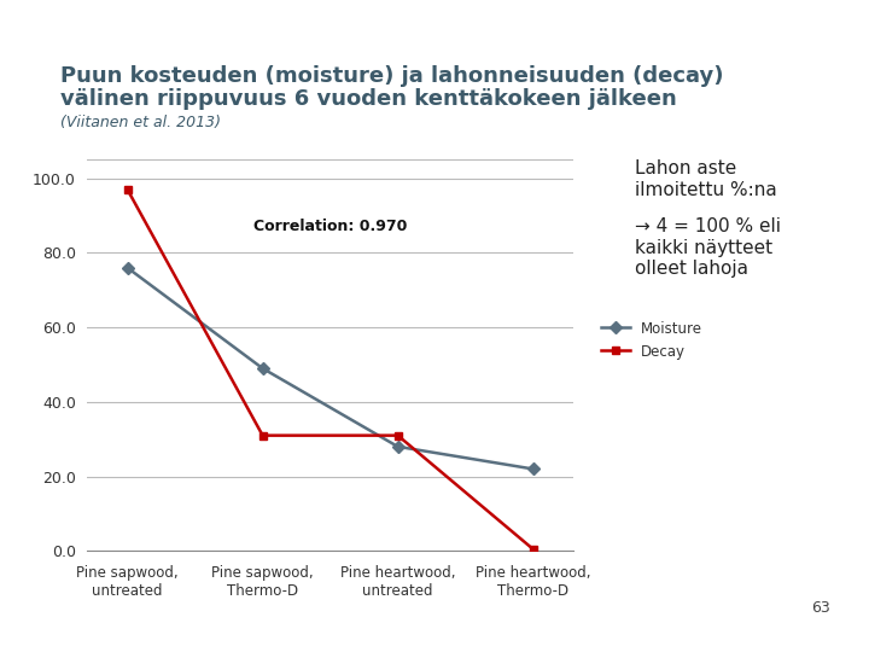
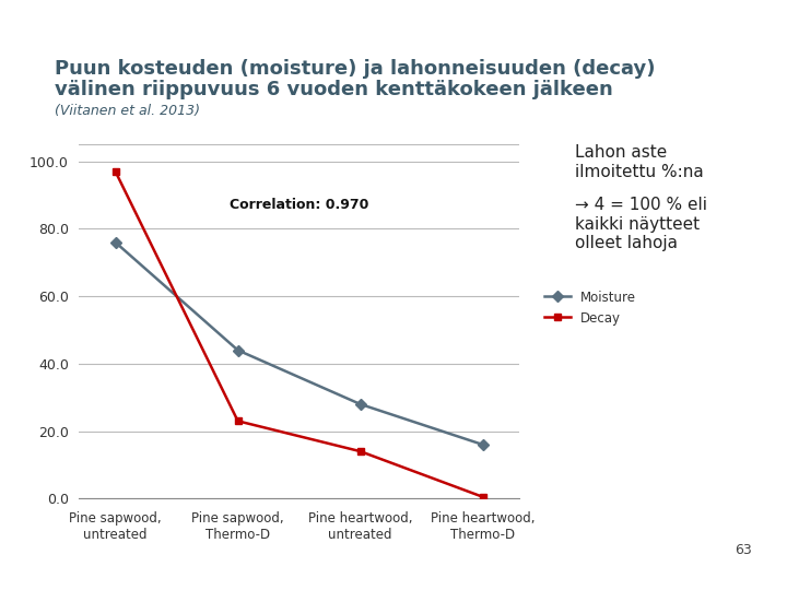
Moisture/Pine sapwood, Thermo-D: 49 -> 44
Decay/Pine sapwood, Thermo-D: 31.0 -> 23.0
Decay/Pine heartwood, untreated: 31.0 -> 14.0
Moisture/Pine heartwood, Thermo-D: 22 -> 16
